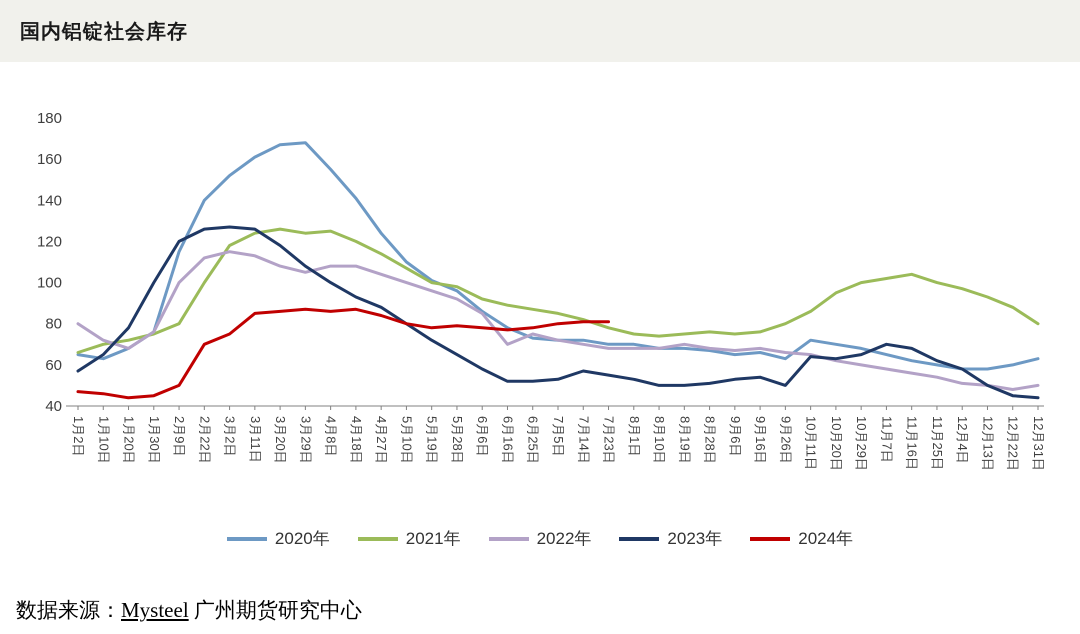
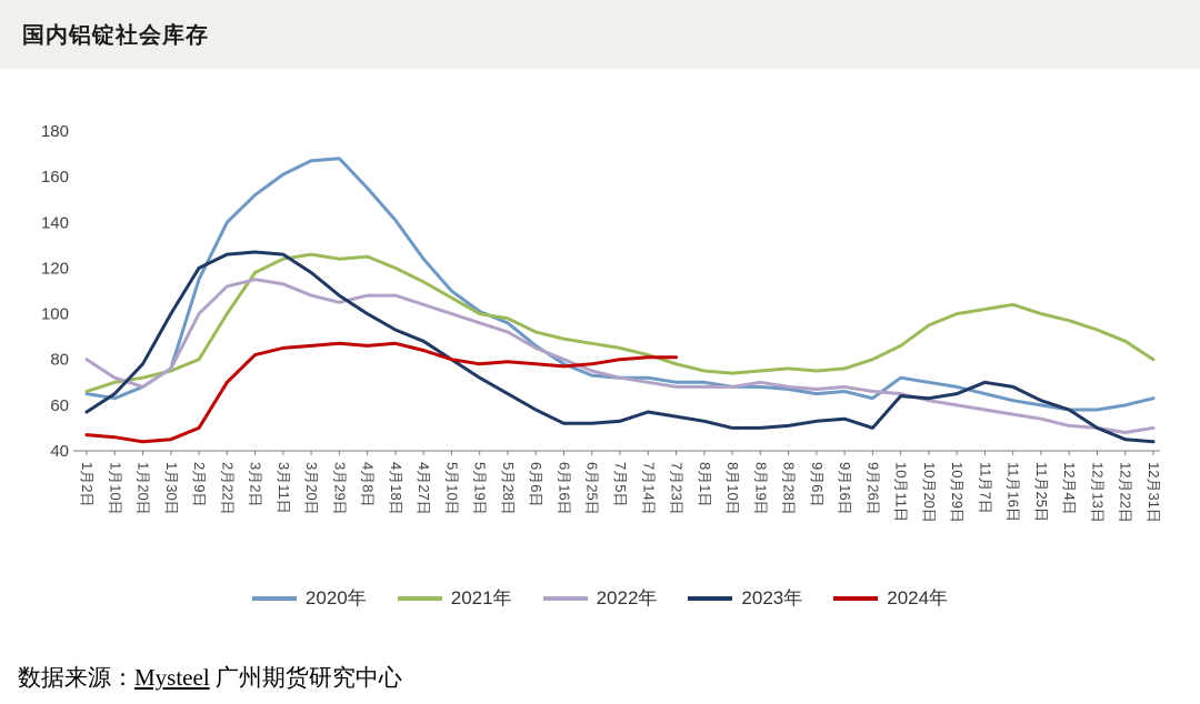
2024年/3月2日: 75 -> 82
2022年/6月16日: 70 -> 80
